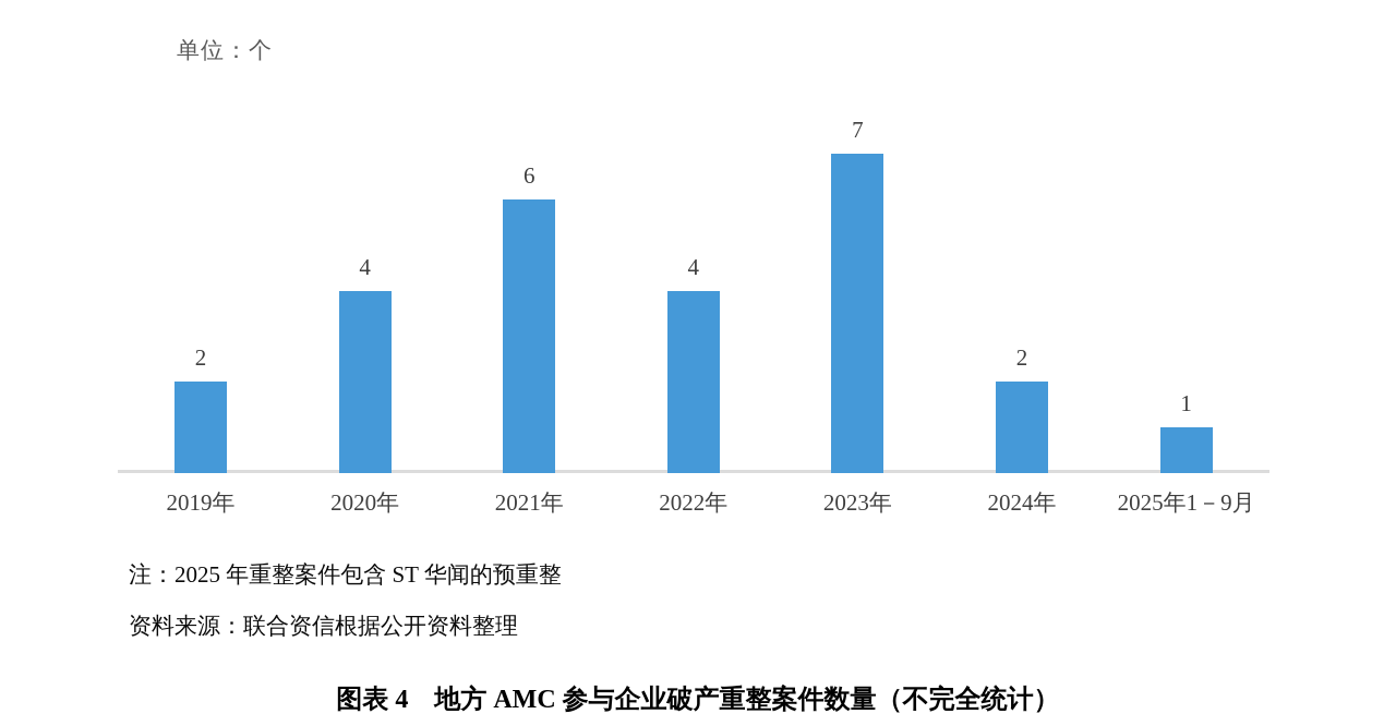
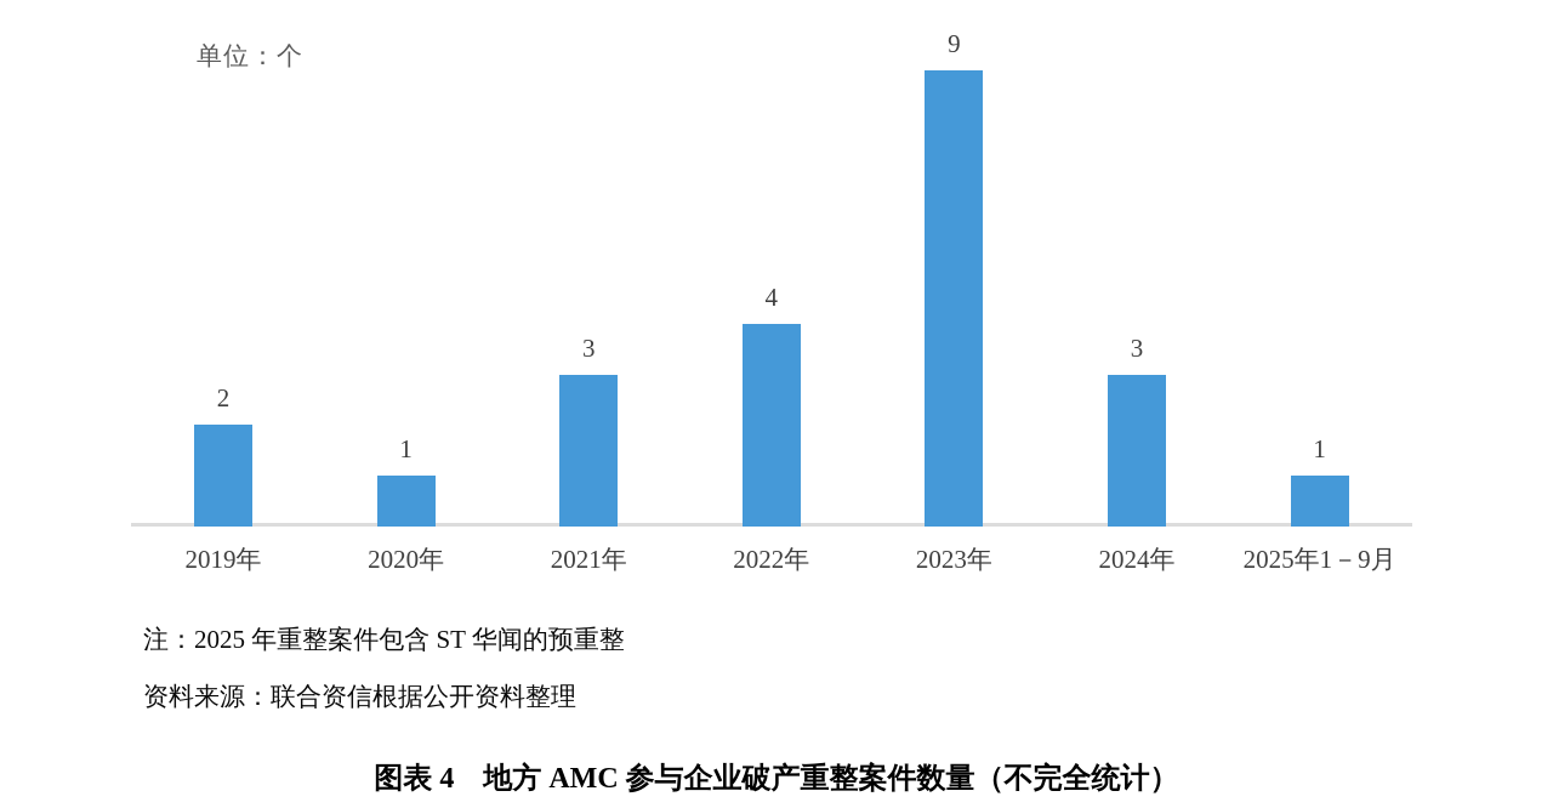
2020年: 4 -> 1
2021年: 6 -> 3
2023年: 7 -> 9
2024年: 2 -> 3
